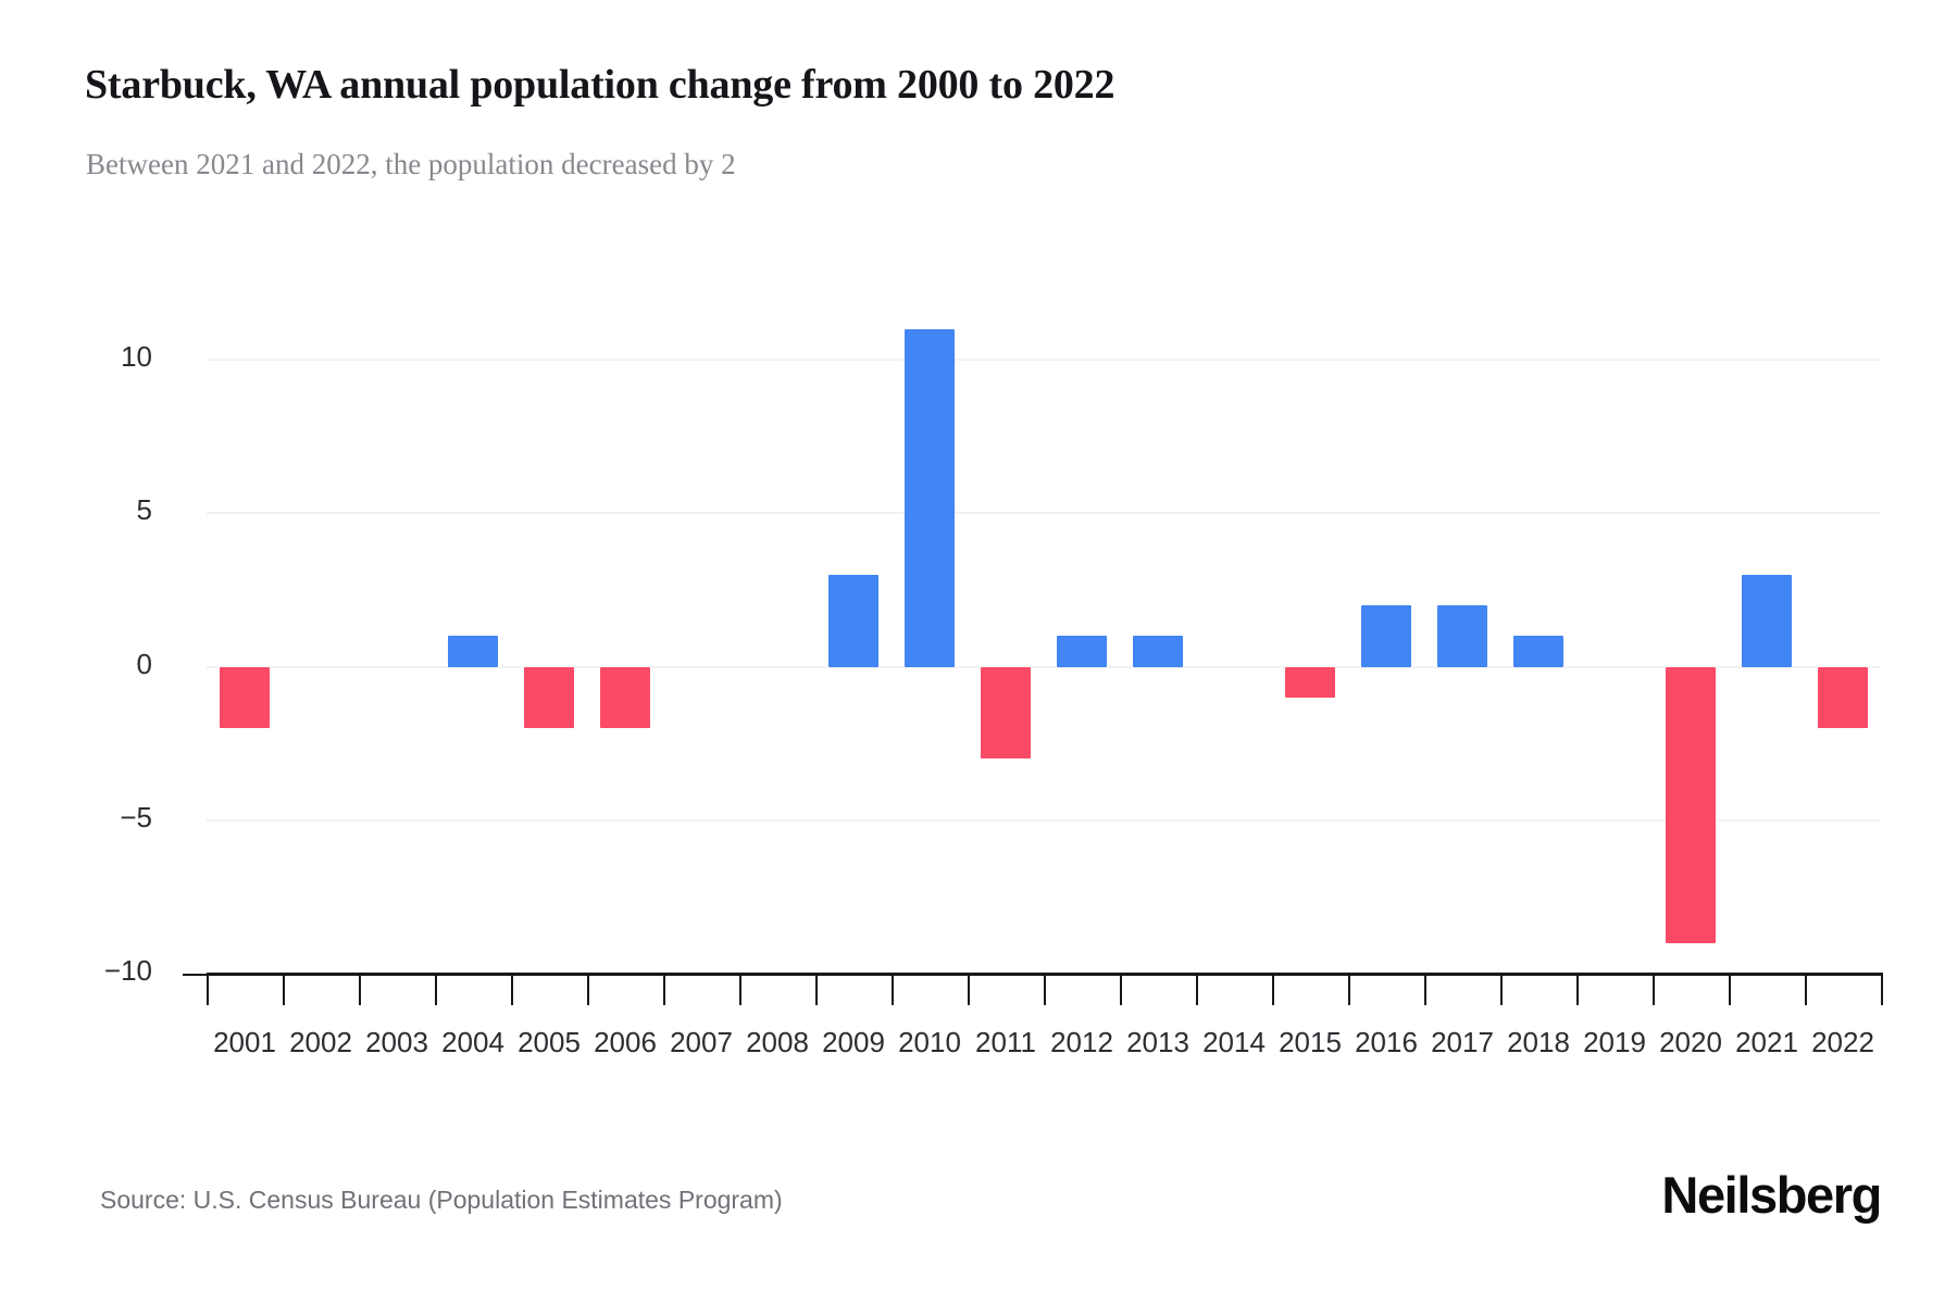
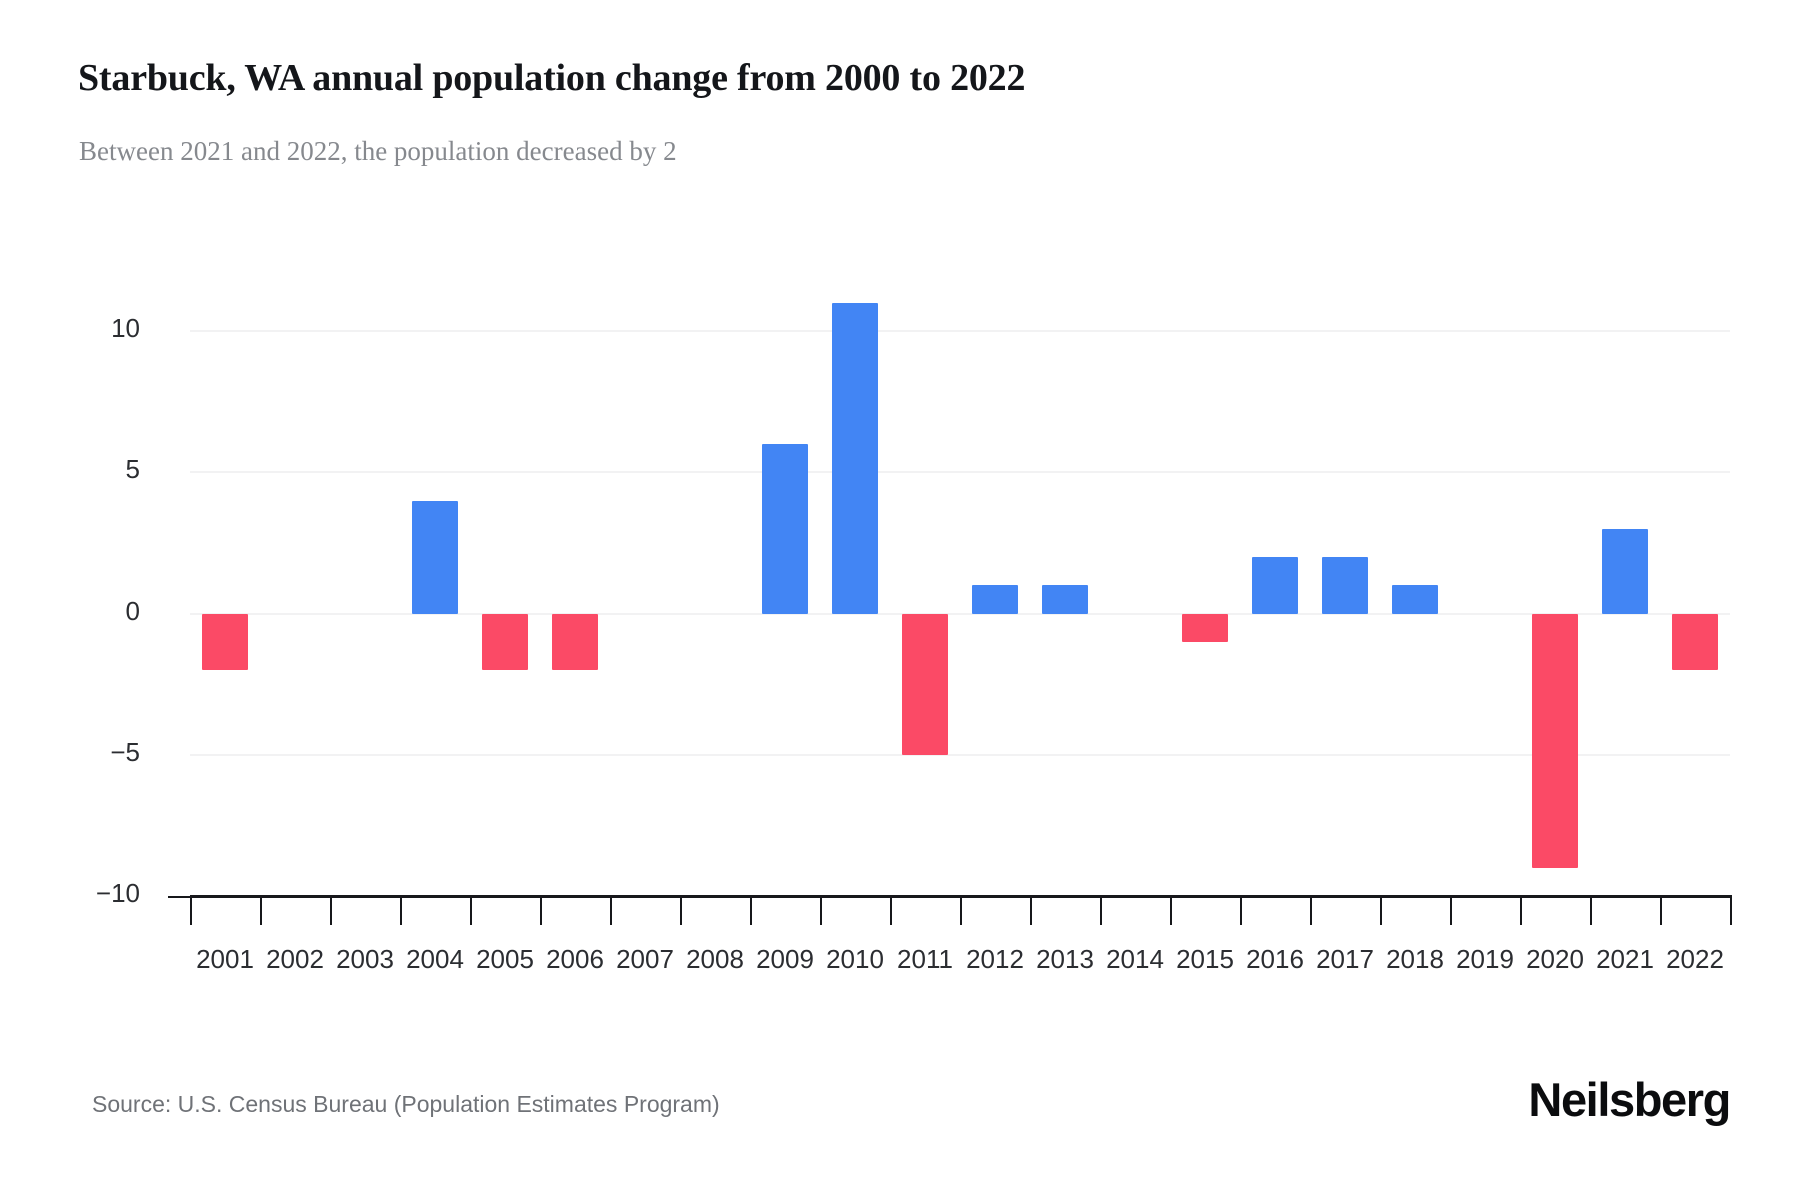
2004: 1 -> 4
2009: 3 -> 6
2011: -3 -> -5
